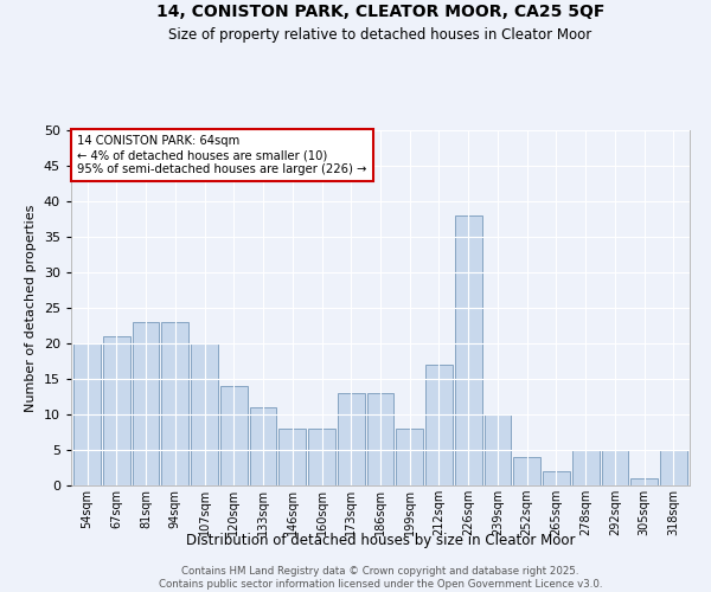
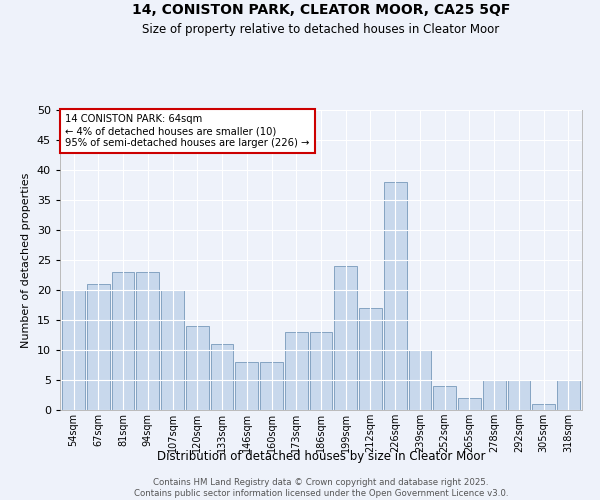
199sqm: 8 -> 24
